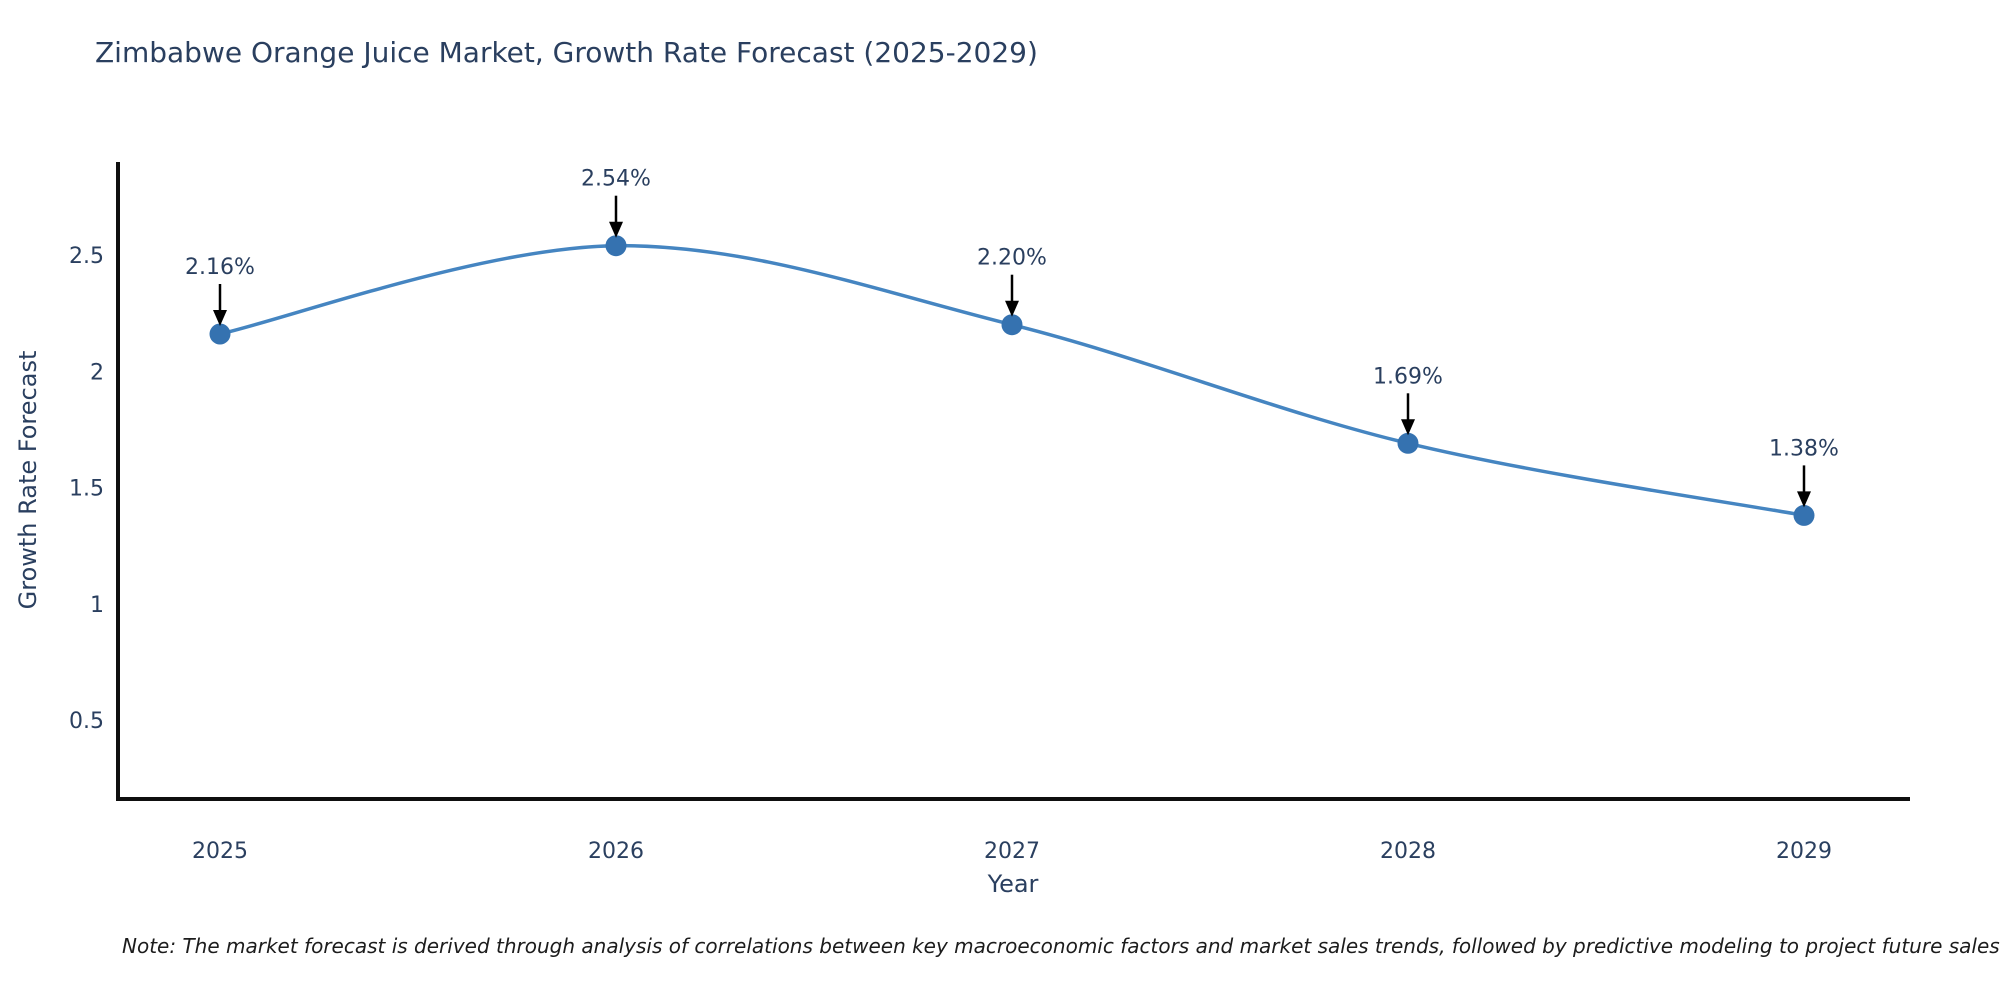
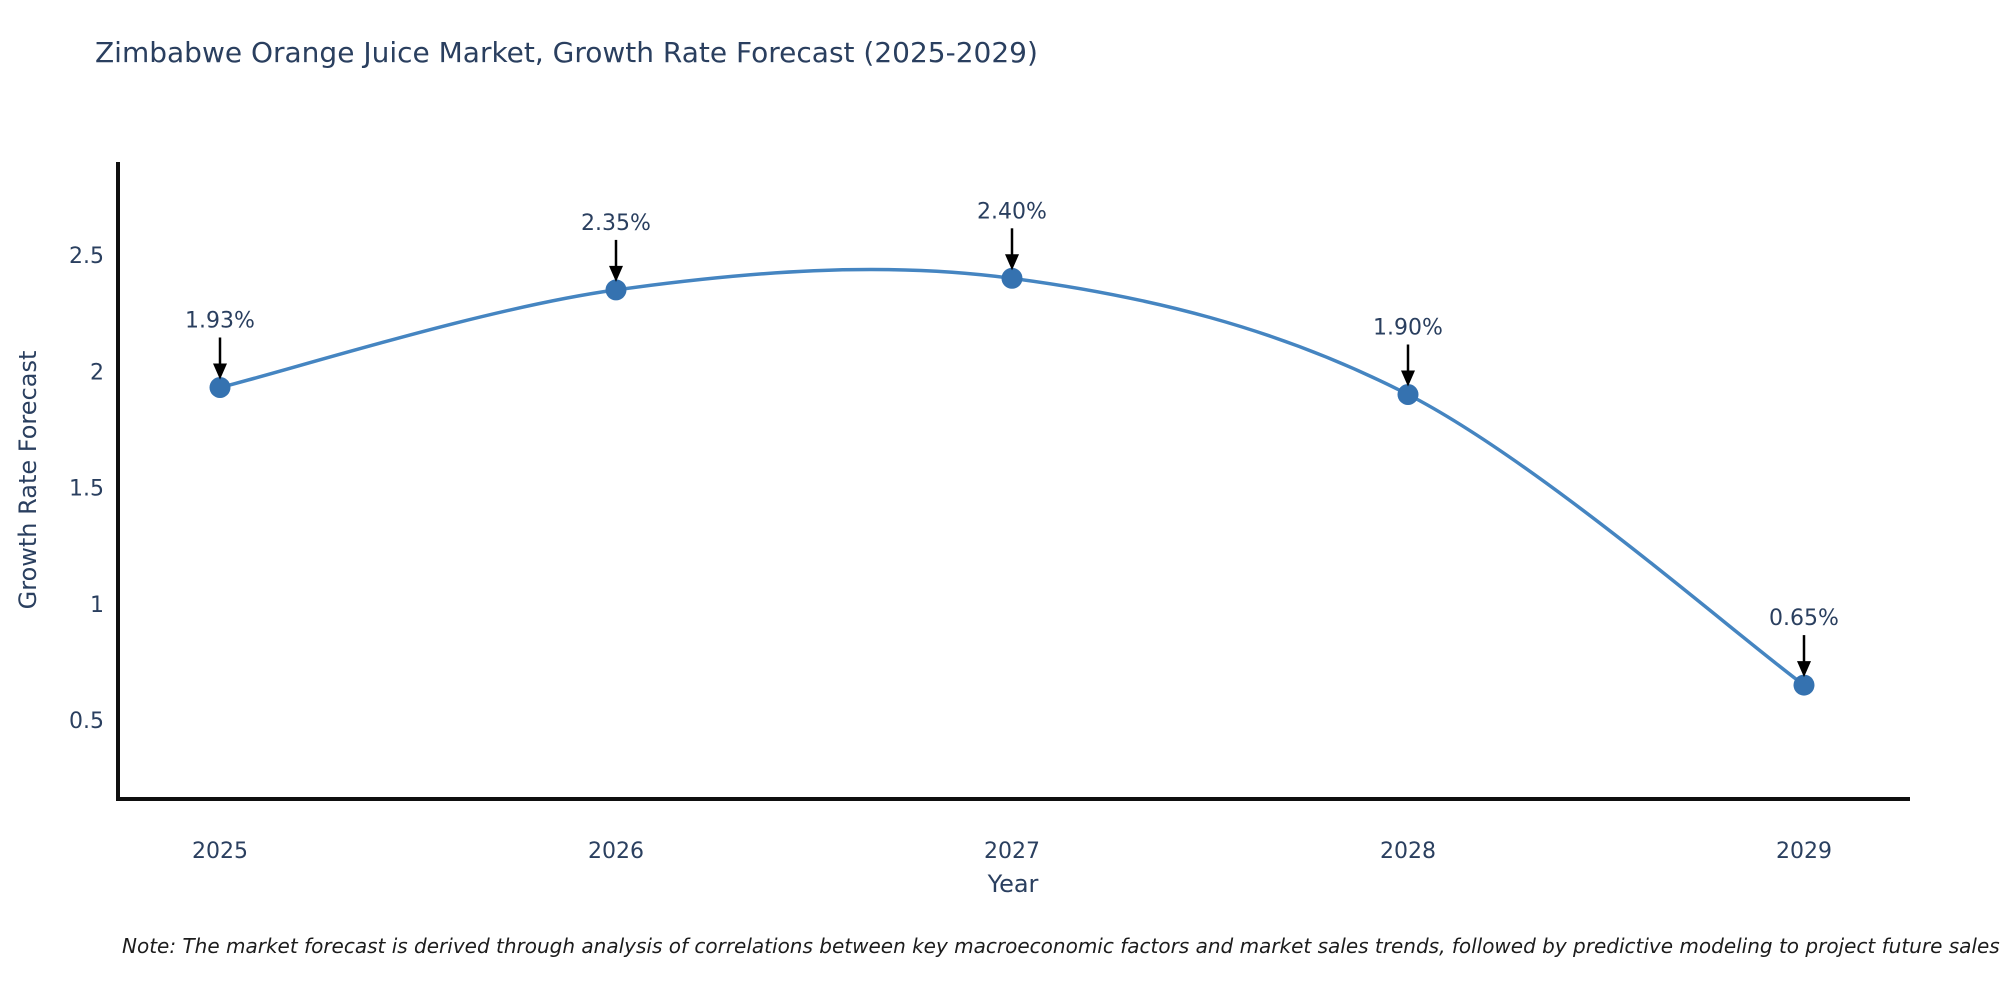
2025: 2.16% -> 1.93%
2026: 2.54% -> 2.35%
2027: 2.20% -> 2.40%
2028: 1.69% -> 1.90%
2029: 1.38% -> 0.65%
